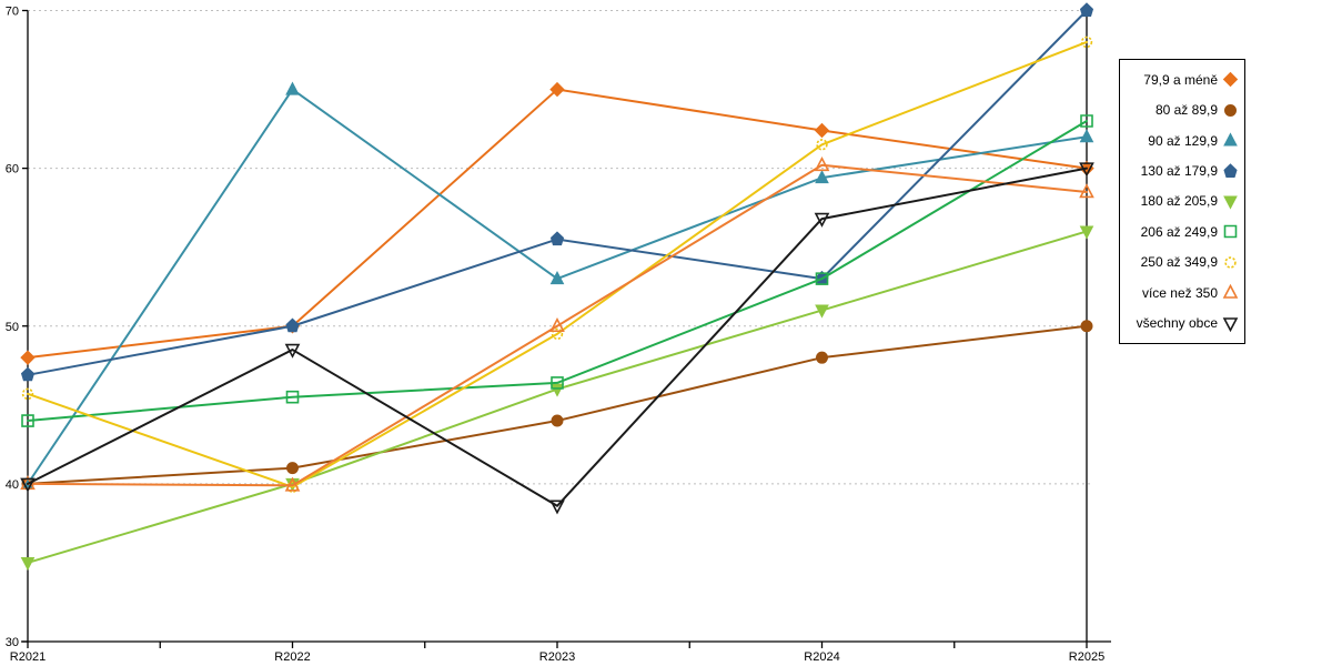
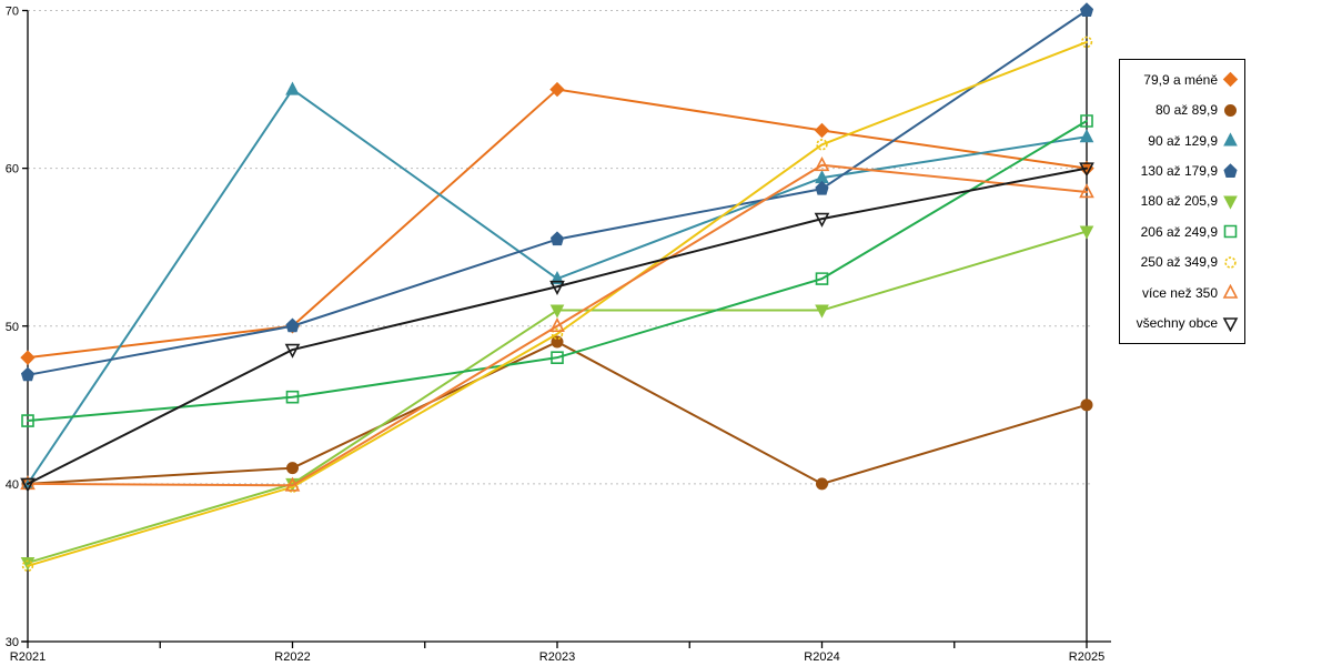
250 až 349,9/R2021: 45.7 -> 34.8
80 až 89,9/R2023: 44 -> 49
180 až 205,9/R2023: 46 -> 51
206 až 249,9/R2023: 46.4 -> 48.0
všechny obce/R2023: 38.6 -> 52.5
80 až 89,9/R2024: 48 -> 40
130 až 179,9/R2024: 53.0 -> 58.7
80 až 89,9/R2025: 50 -> 45
